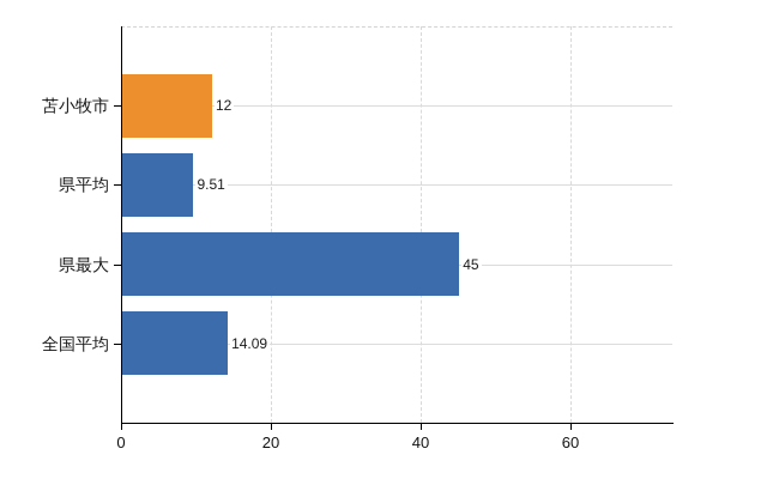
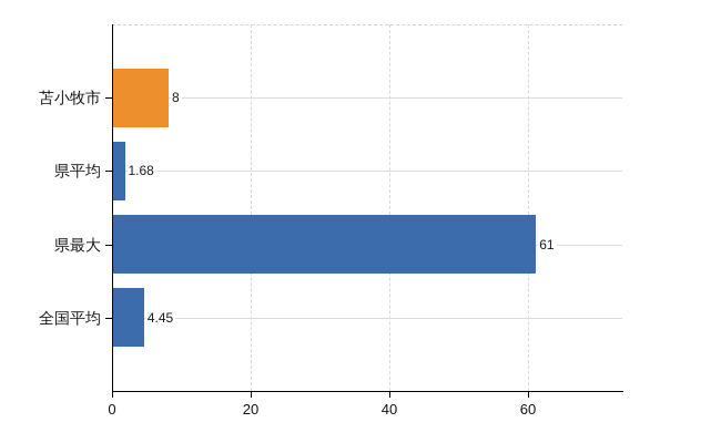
苫小牧市: 12 -> 8
県平均: 9.51 -> 1.68
県最大: 45 -> 61
全国平均: 14.09 -> 4.45
